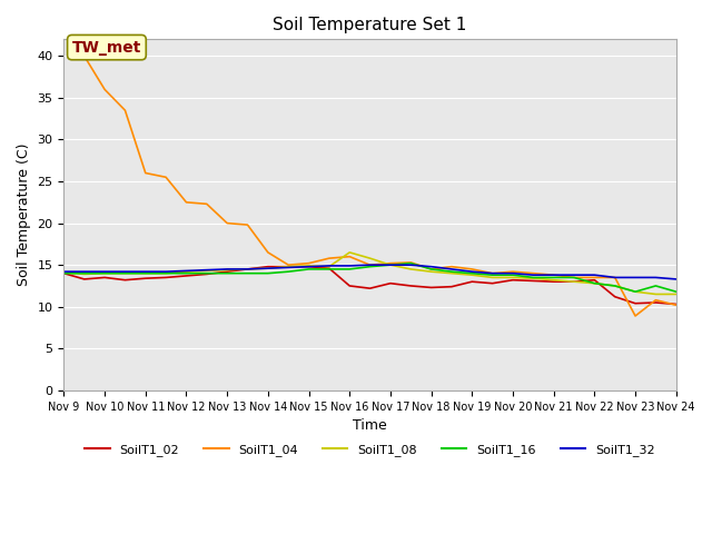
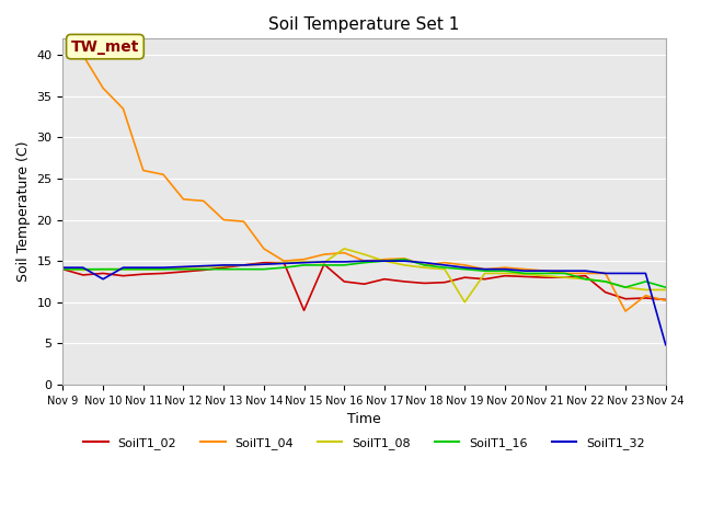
SoilT1_32/Nov 10: 14.2 -> 12.8
SoilT1_02/Nov 15: 14.8 -> 9.0
SoilT1_08/Nov 19: 13.8 -> 10.0
SoilT1_32/Nov 24: 13.3 -> 4.8
